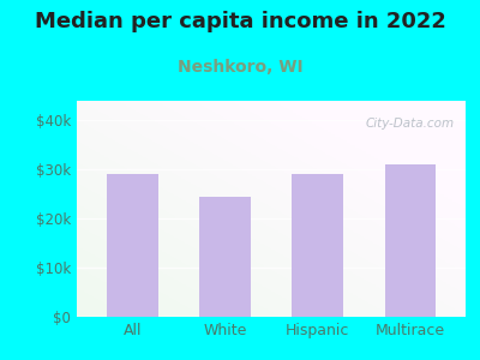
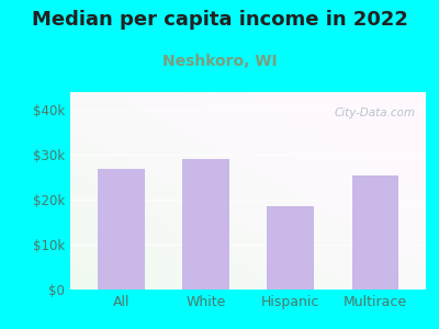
All: $29.0k -> $27.0k
White: $24.5k -> $29.0k
Hispanic: $29.0k -> $18.5k
Multirace: $31.0k -> $25.5k
